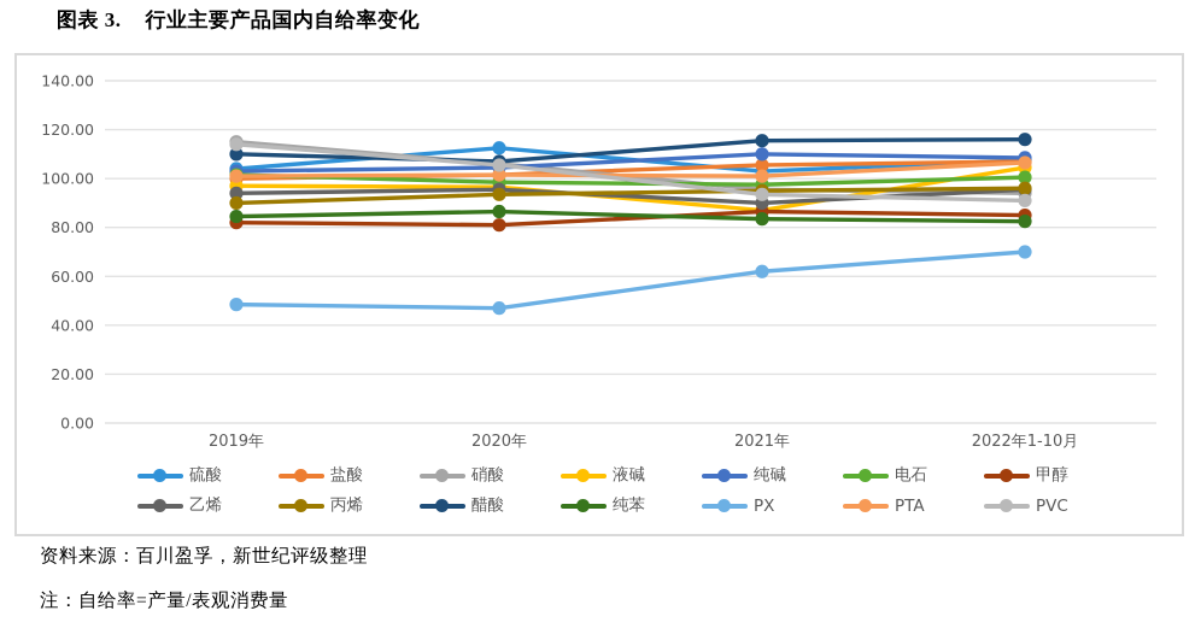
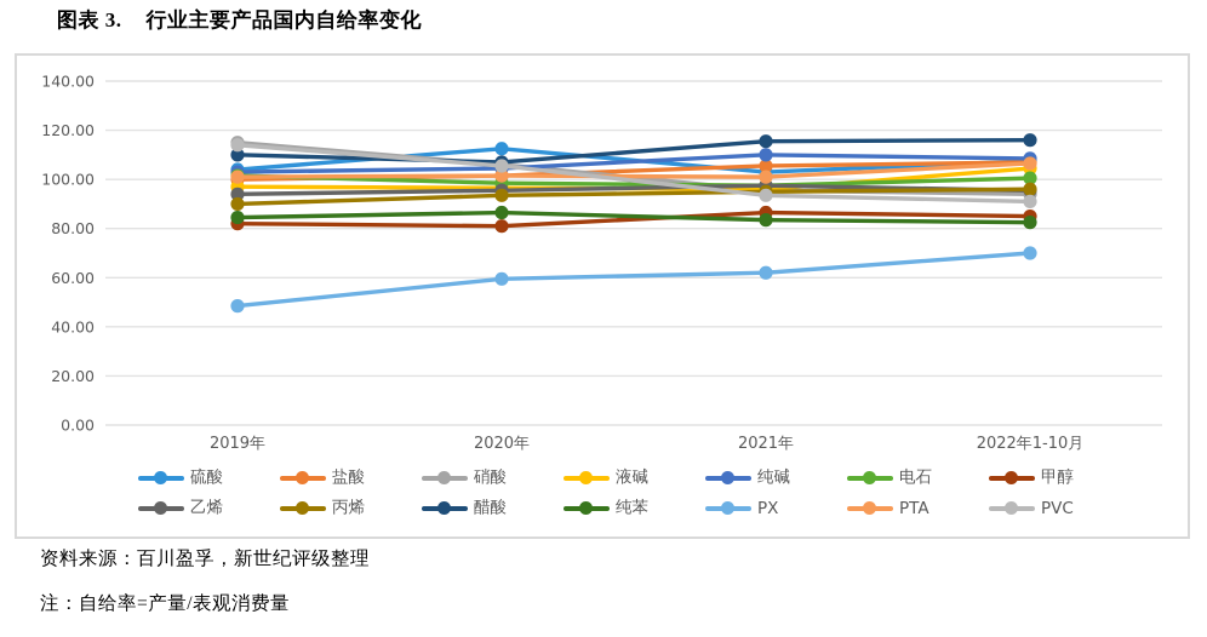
PX/2020年: 47 -> 60
液碱/2021年: 87 -> 96
乙烯/2021年: 90 -> 98
